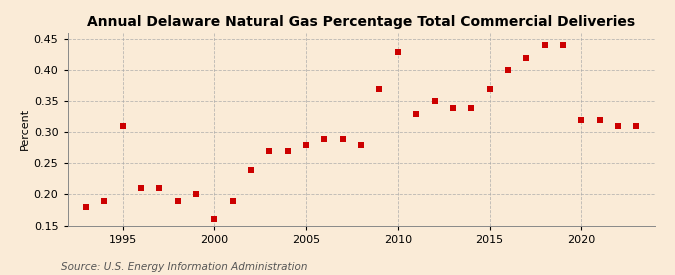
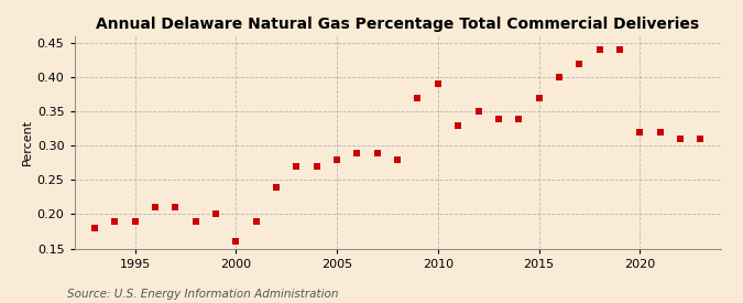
1995: 0.31 -> 0.19
2010: 0.43 -> 0.39
